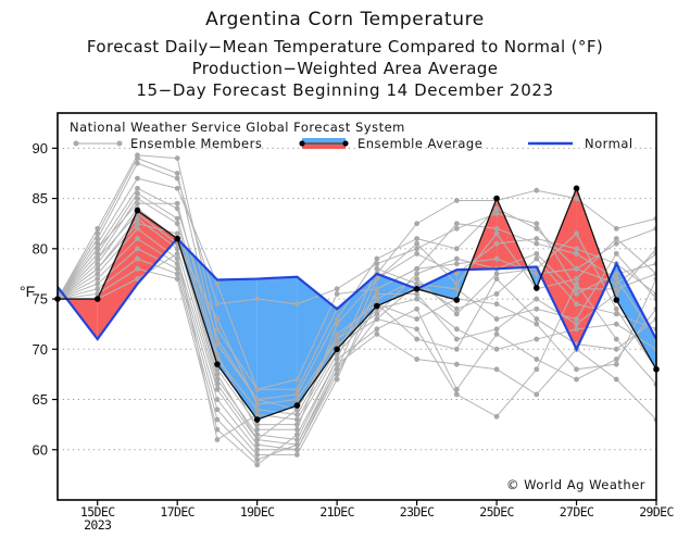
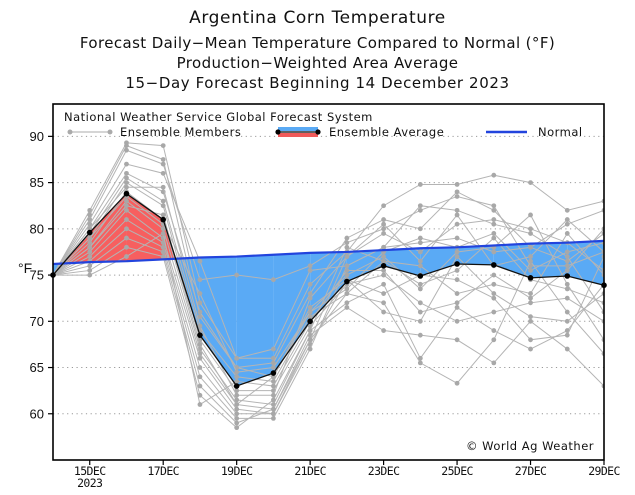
Normal/15DEC: 71 -> 76
Ensemble Average/15DEC: 75 -> 80
Normal/17DEC: 81 -> 77
Normal/21DEC: 74 -> 77
Normal/23DEC: 76 -> 78
Ensemble Average/25DEC: 85 -> 76
Normal/27DEC: 70 -> 78
Ensemble Average/27DEC: 86 -> 75
Normal/29DEC: 71 -> 79
Ensemble Average/29DEC: 68 -> 74
